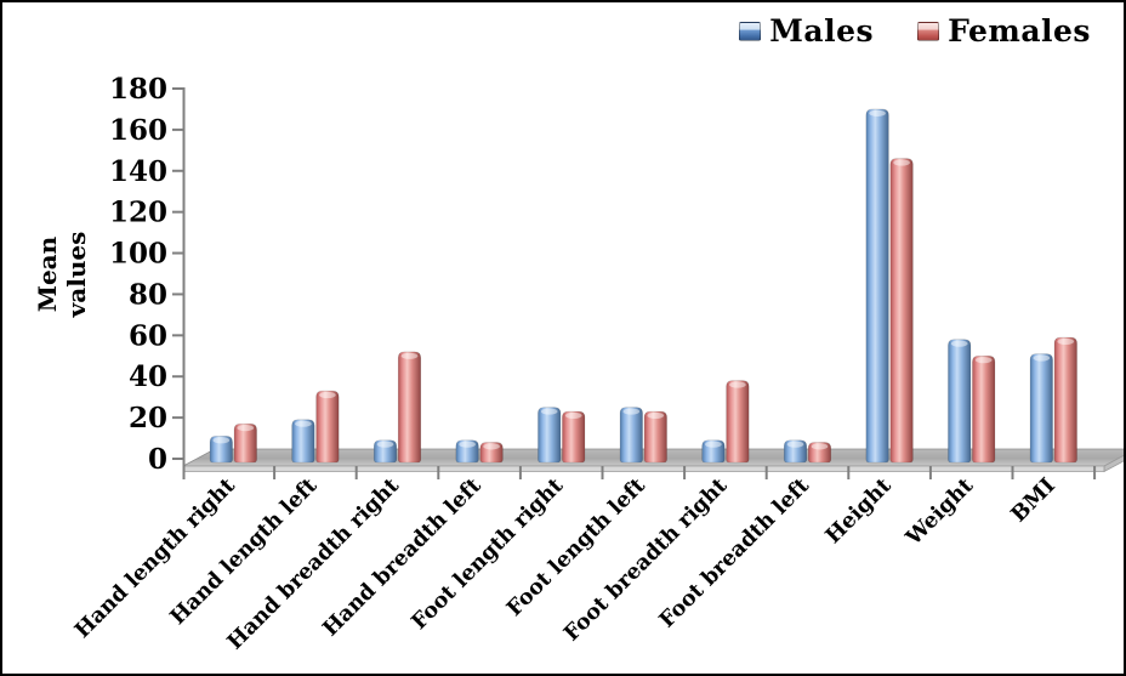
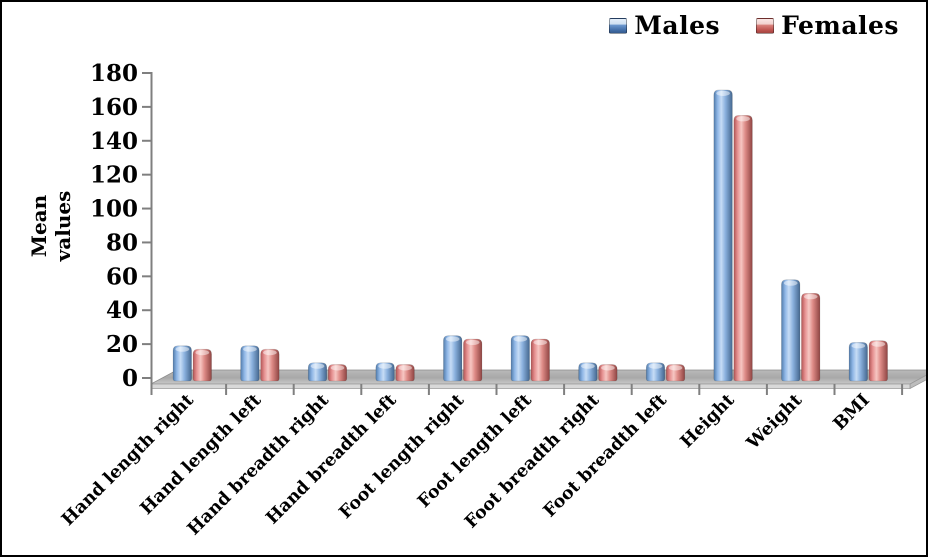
Males/Hand length right: 11 -> 19
Females/Hand length left: 33 -> 17
Females/Hand breadth right: 52 -> 8
Females/Foot breadth right: 38 -> 8
Females/Height: 146 -> 155
Males/BMI: 51 -> 21
Females/BMI: 59 -> 22
